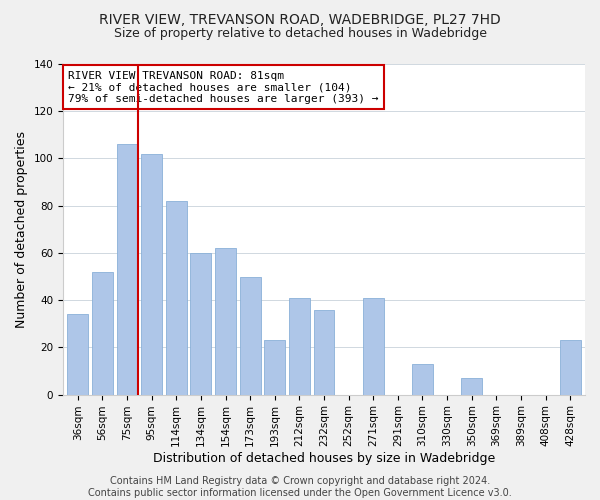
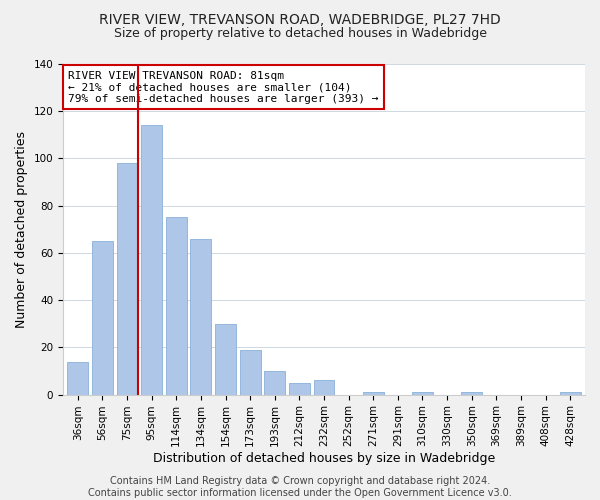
36sqm: 34 -> 14
56sqm: 52 -> 65
75sqm: 106 -> 98
95sqm: 102 -> 114
114sqm: 82 -> 75
134sqm: 60 -> 66
154sqm: 62 -> 30
173sqm: 50 -> 19
193sqm: 23 -> 10
212sqm: 41 -> 5
232sqm: 36 -> 6
271sqm: 41 -> 1
310sqm: 13 -> 1
350sqm: 7 -> 1
428sqm: 23 -> 1
